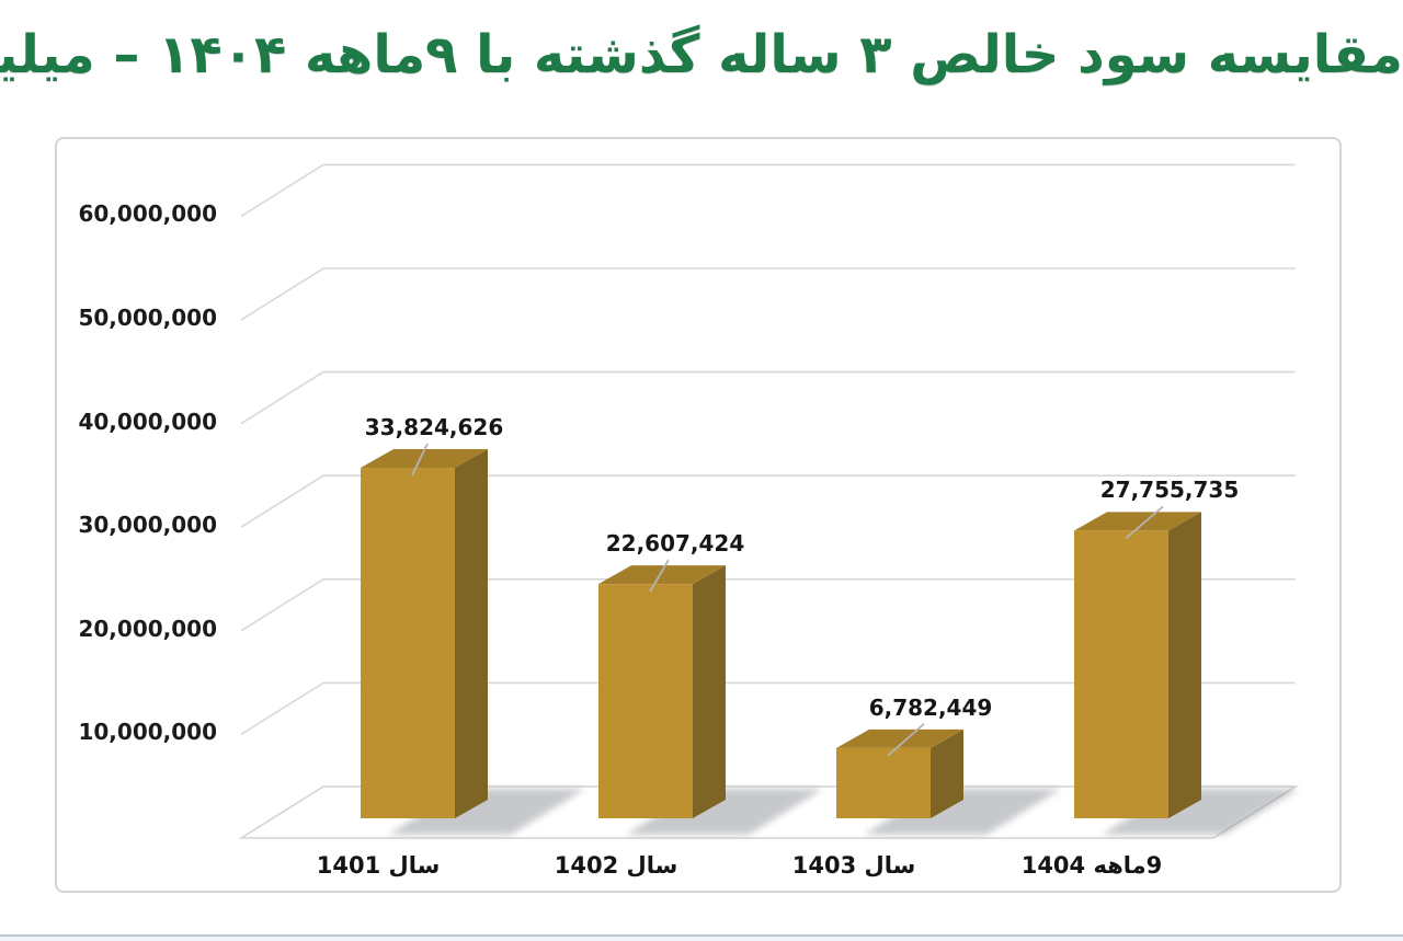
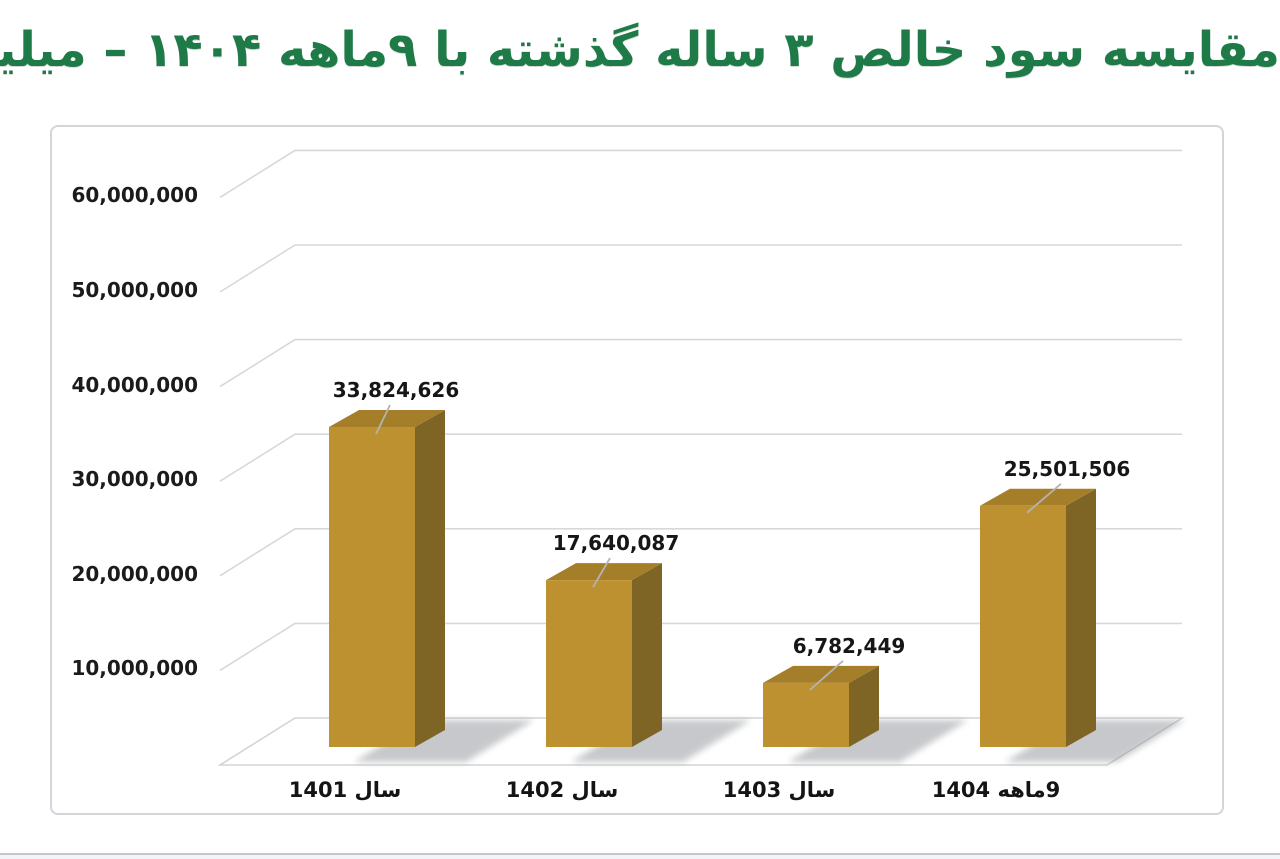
سال 1402: 22,607,424 -> 17,640,087
9ماهه 1404: 27,755,735 -> 25,501,506
